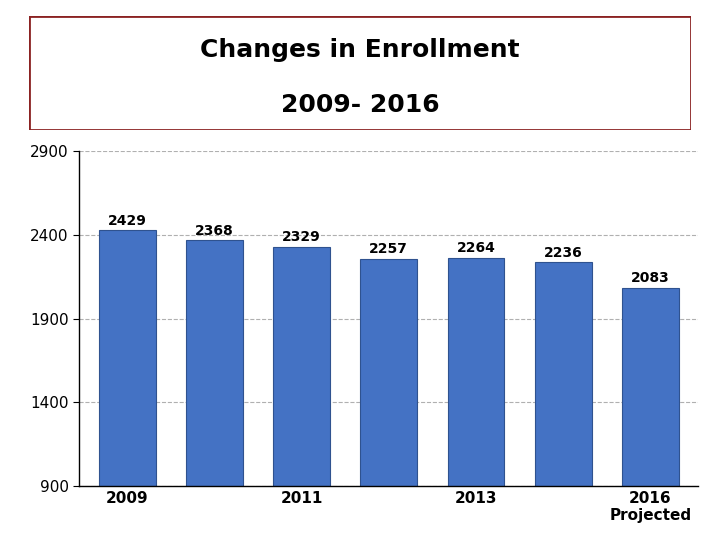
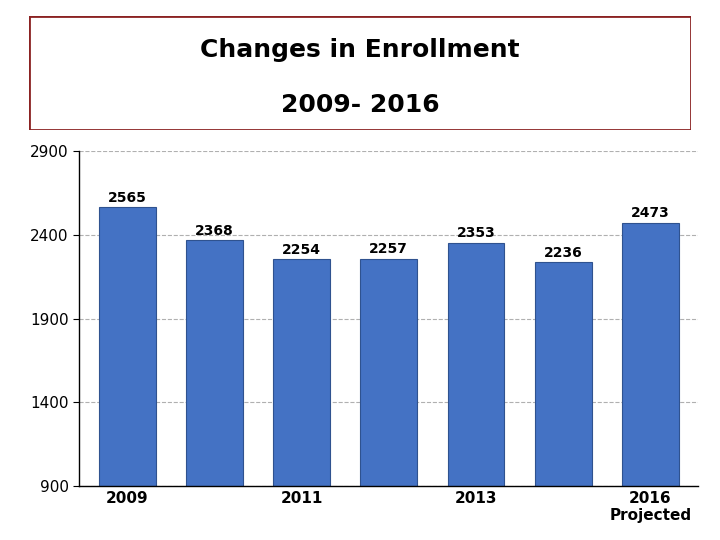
2009: 2429 -> 2565
2011: 2329 -> 2254
2013: 2264 -> 2353
2016 Projected: 2083 -> 2473
